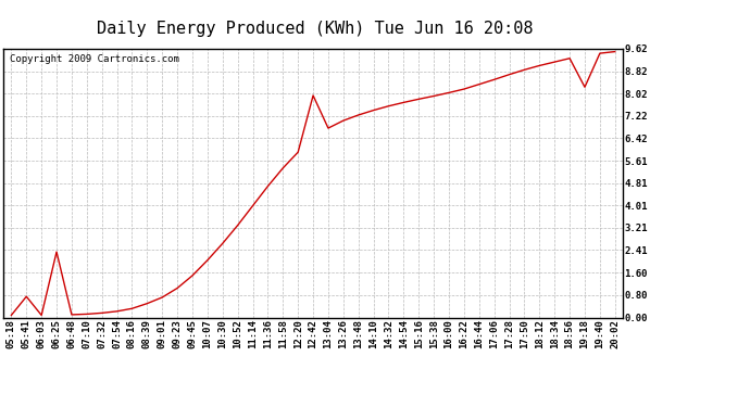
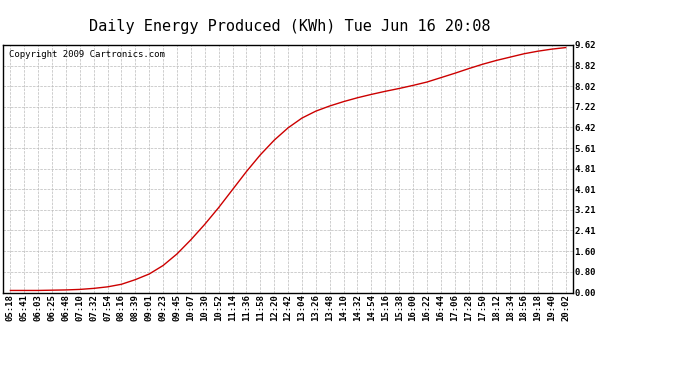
05:41: 0.75 -> 0.08
06:25: 2.35 -> 0.09
12:42: 7.95 -> 6.40
19:18: 8.25 -> 9.38
